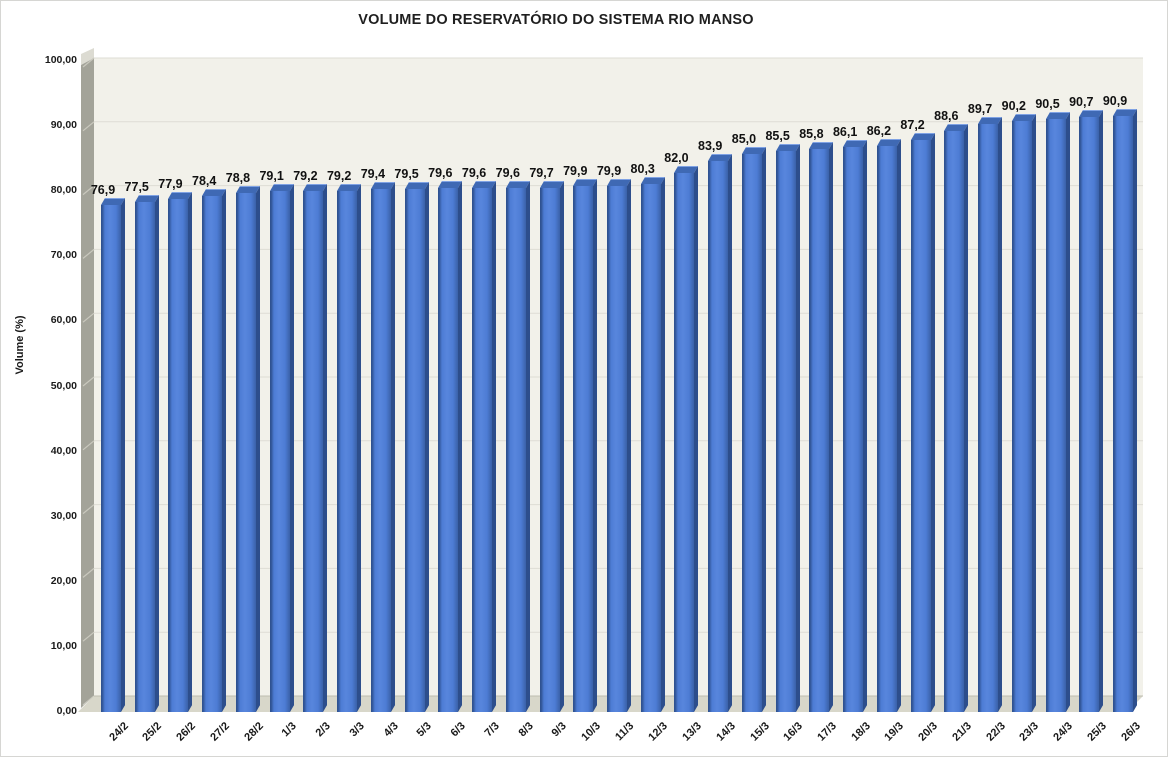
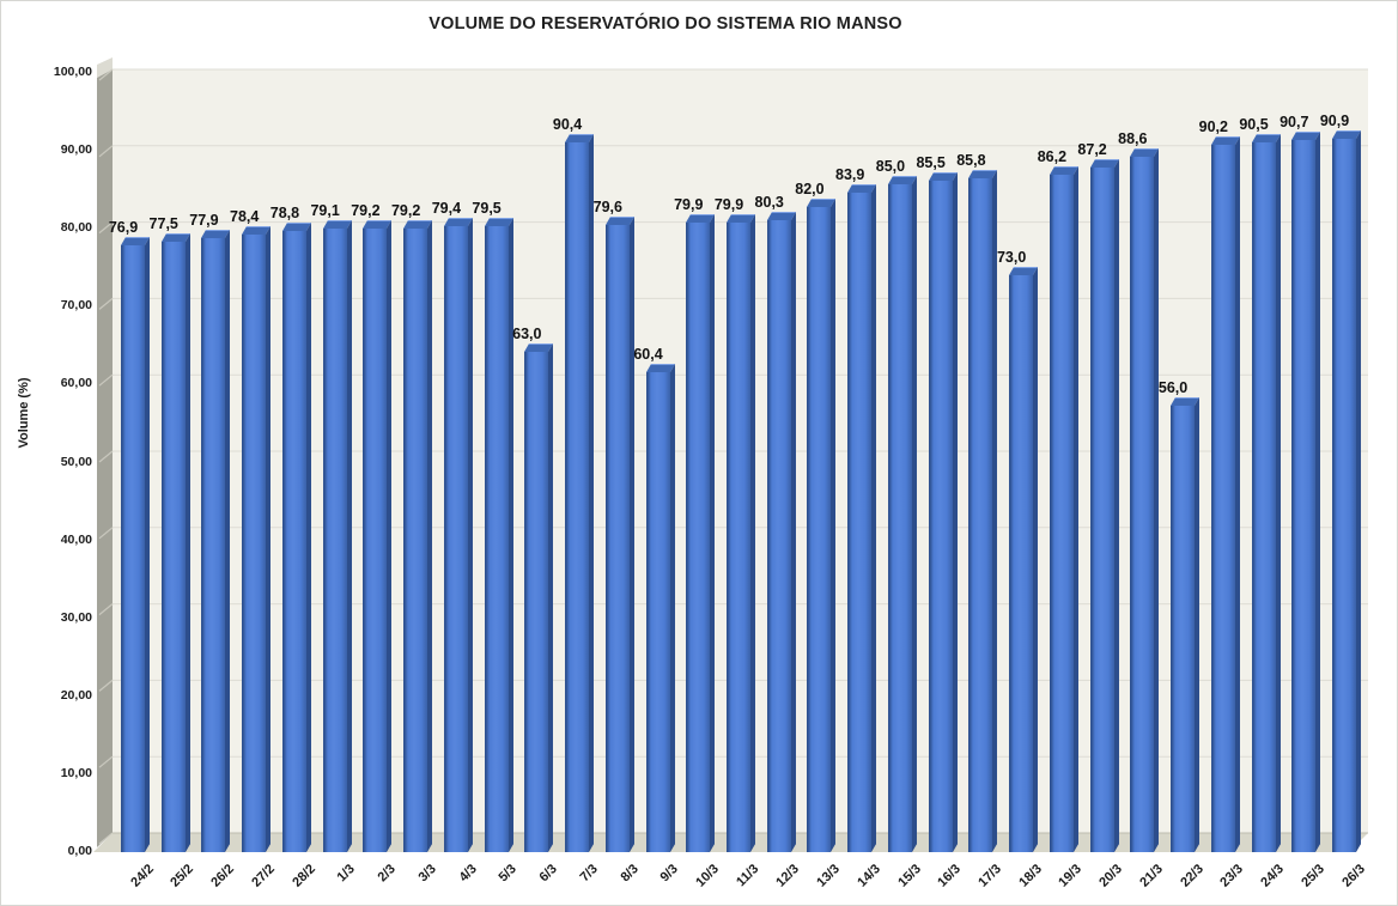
6/3: 79,6 -> 63,0
7/3: 79,6 -> 90,4
9/3: 79,7 -> 60,4
18/3: 86,1 -> 73,0
22/3: 89,7 -> 56,0
